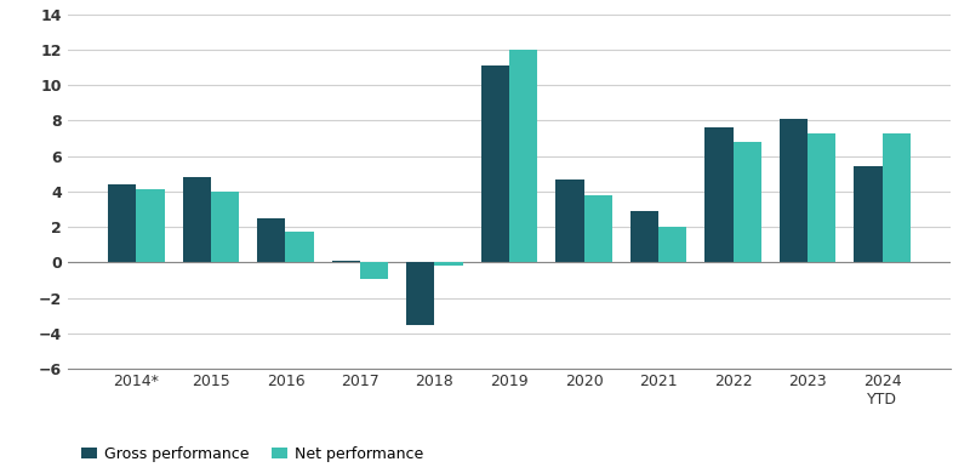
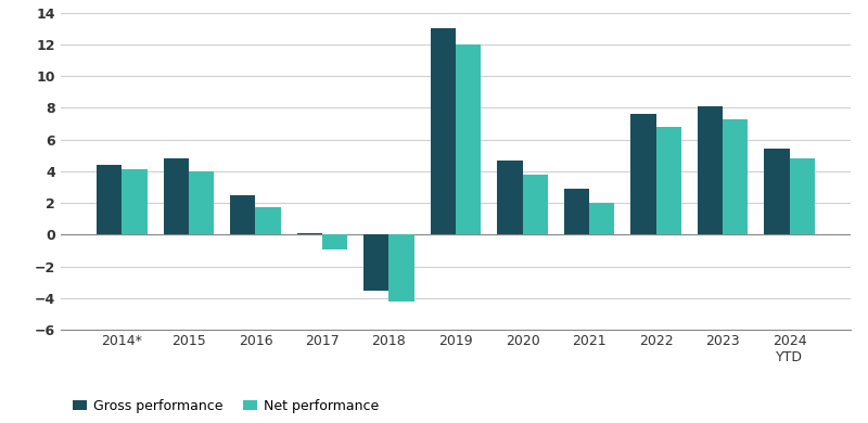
Net performance/2018: -0.2 -> -4.2
Gross performance/2019: 11.1 -> 13.0
Net performance/2024 YTD: 7.3 -> 4.8
